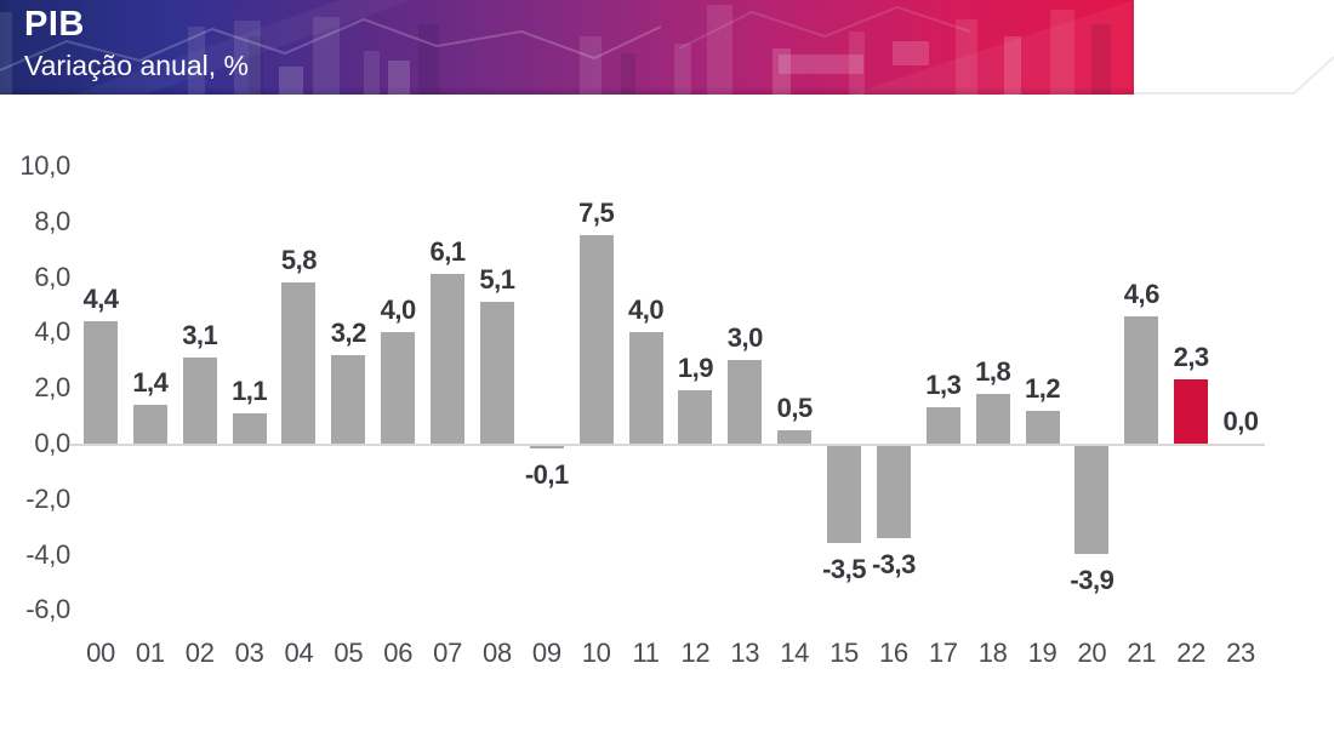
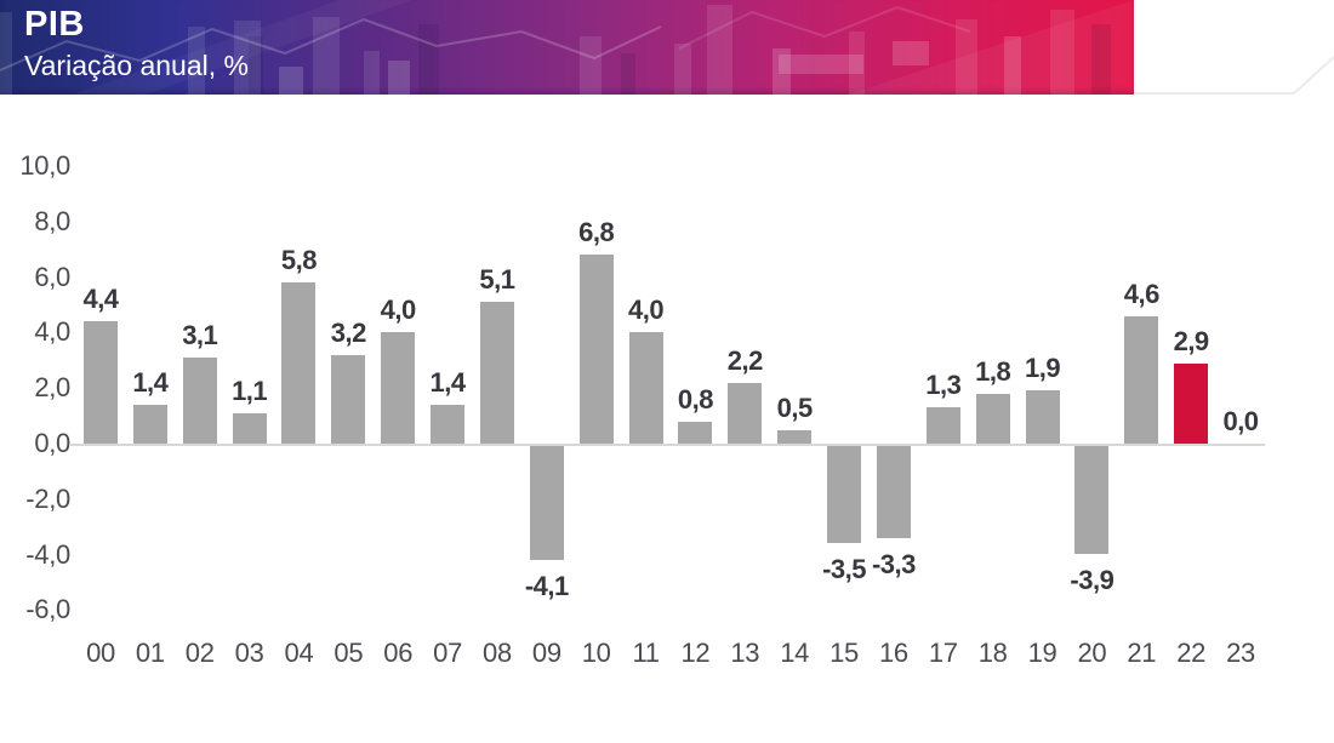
07: 6,1 -> 1,4
09: -0,1 -> -4,1
10: 7,5 -> 6,8
12: 1,9 -> 0,8
13: 3,0 -> 2,2
19: 1,2 -> 1,9
22: 2,3 -> 2,9
